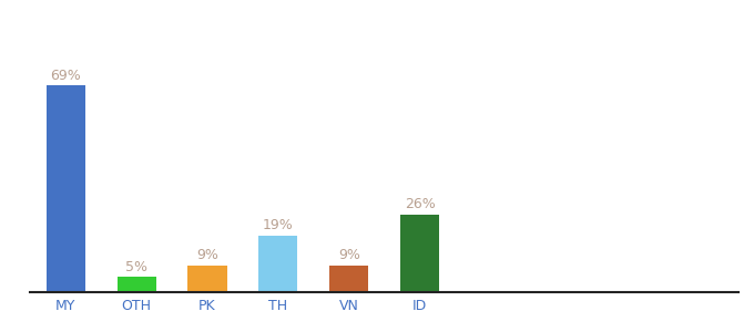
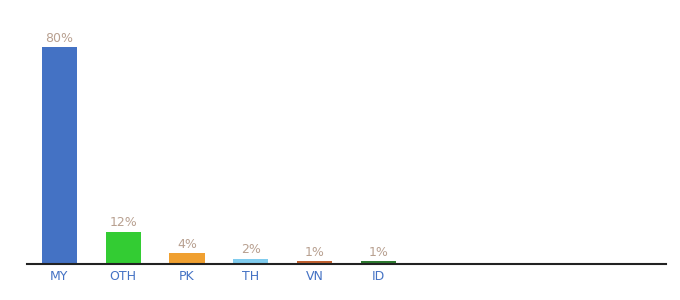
MY: 69% -> 80%
OTH: 5% -> 12%
PK: 9% -> 4%
TH: 19% -> 2%
VN: 9% -> 1%
ID: 26% -> 1%
